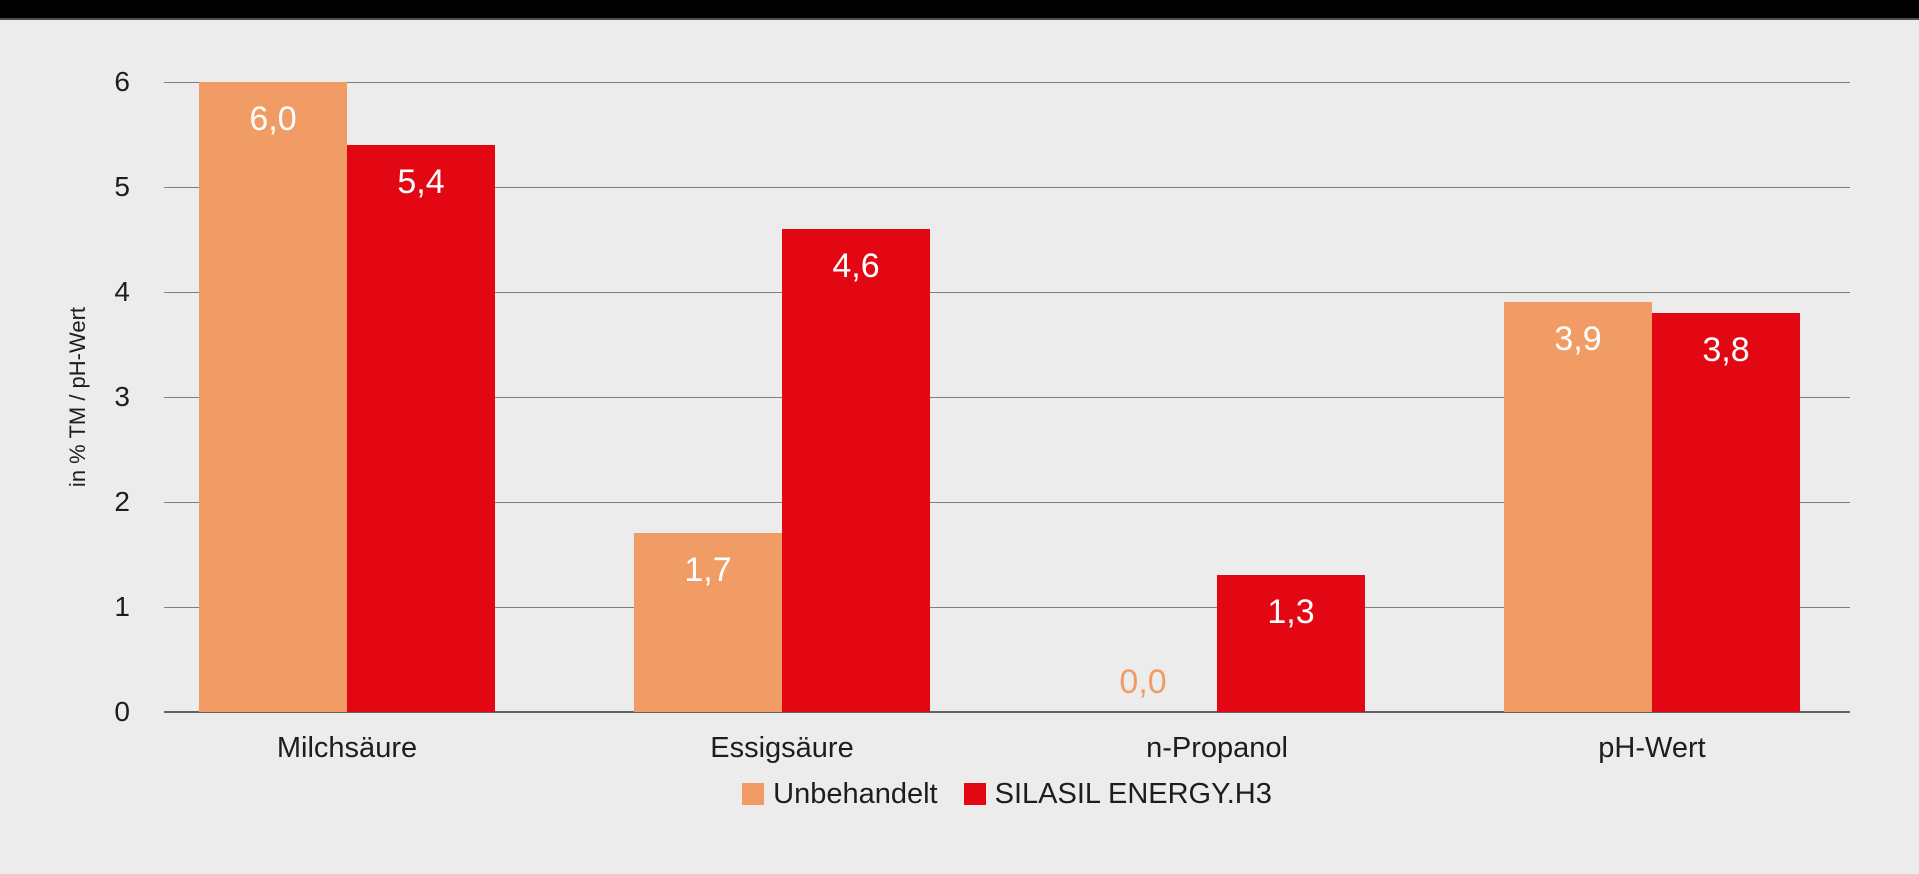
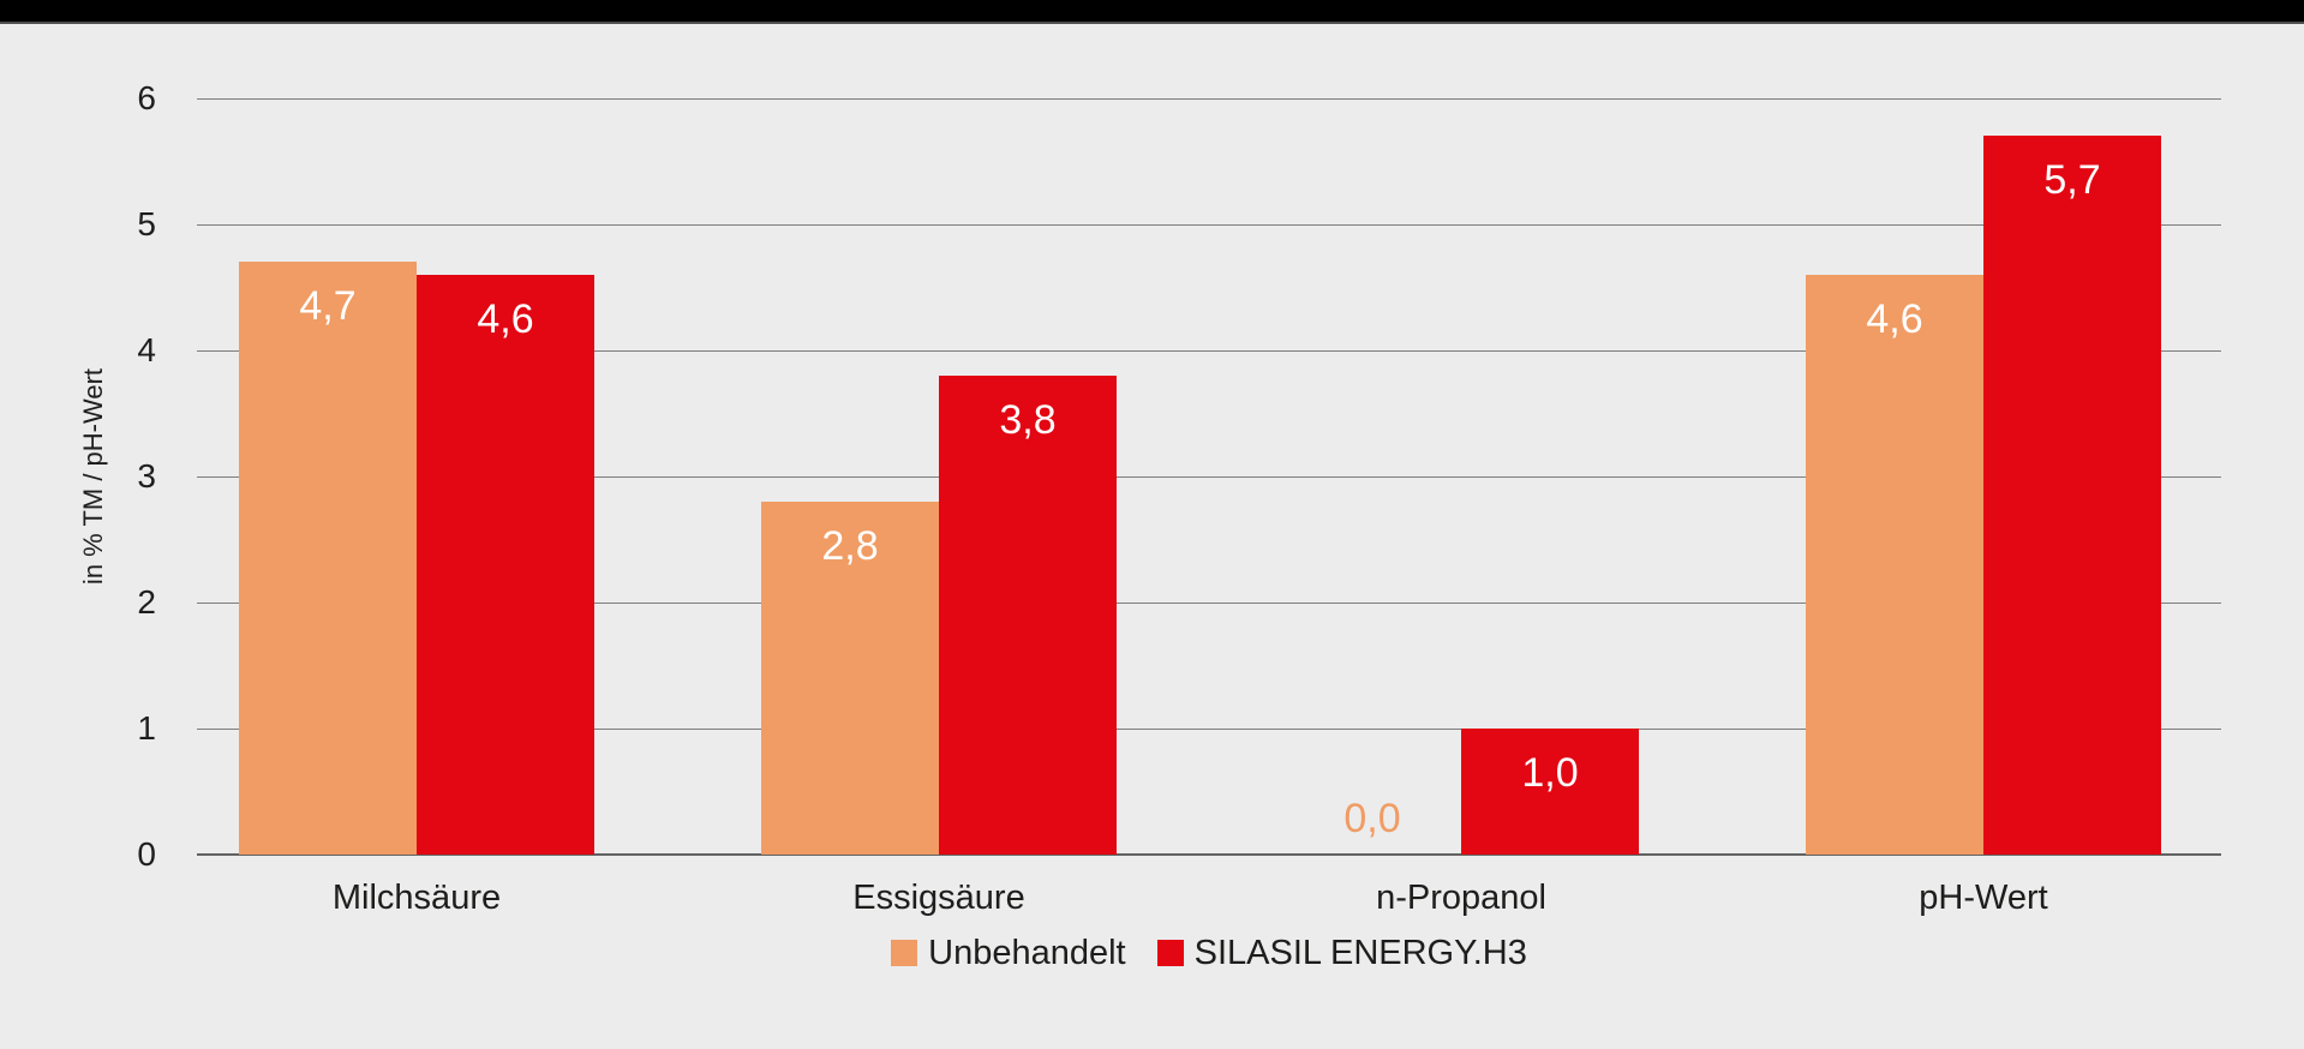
Unbehandelt/Milchsäure: 6,0 -> 4,7
SILASIL ENERGY.H3/Milchsäure: 5,4 -> 4,6
Unbehandelt/Essigsäure: 1,7 -> 2,8
SILASIL ENERGY.H3/Essigsäure: 4,6 -> 3,8
SILASIL ENERGY.H3/n-Propanol: 1,3 -> 1,0
Unbehandelt/pH-Wert: 3,9 -> 4,6
SILASIL ENERGY.H3/pH-Wert: 3,8 -> 5,7
